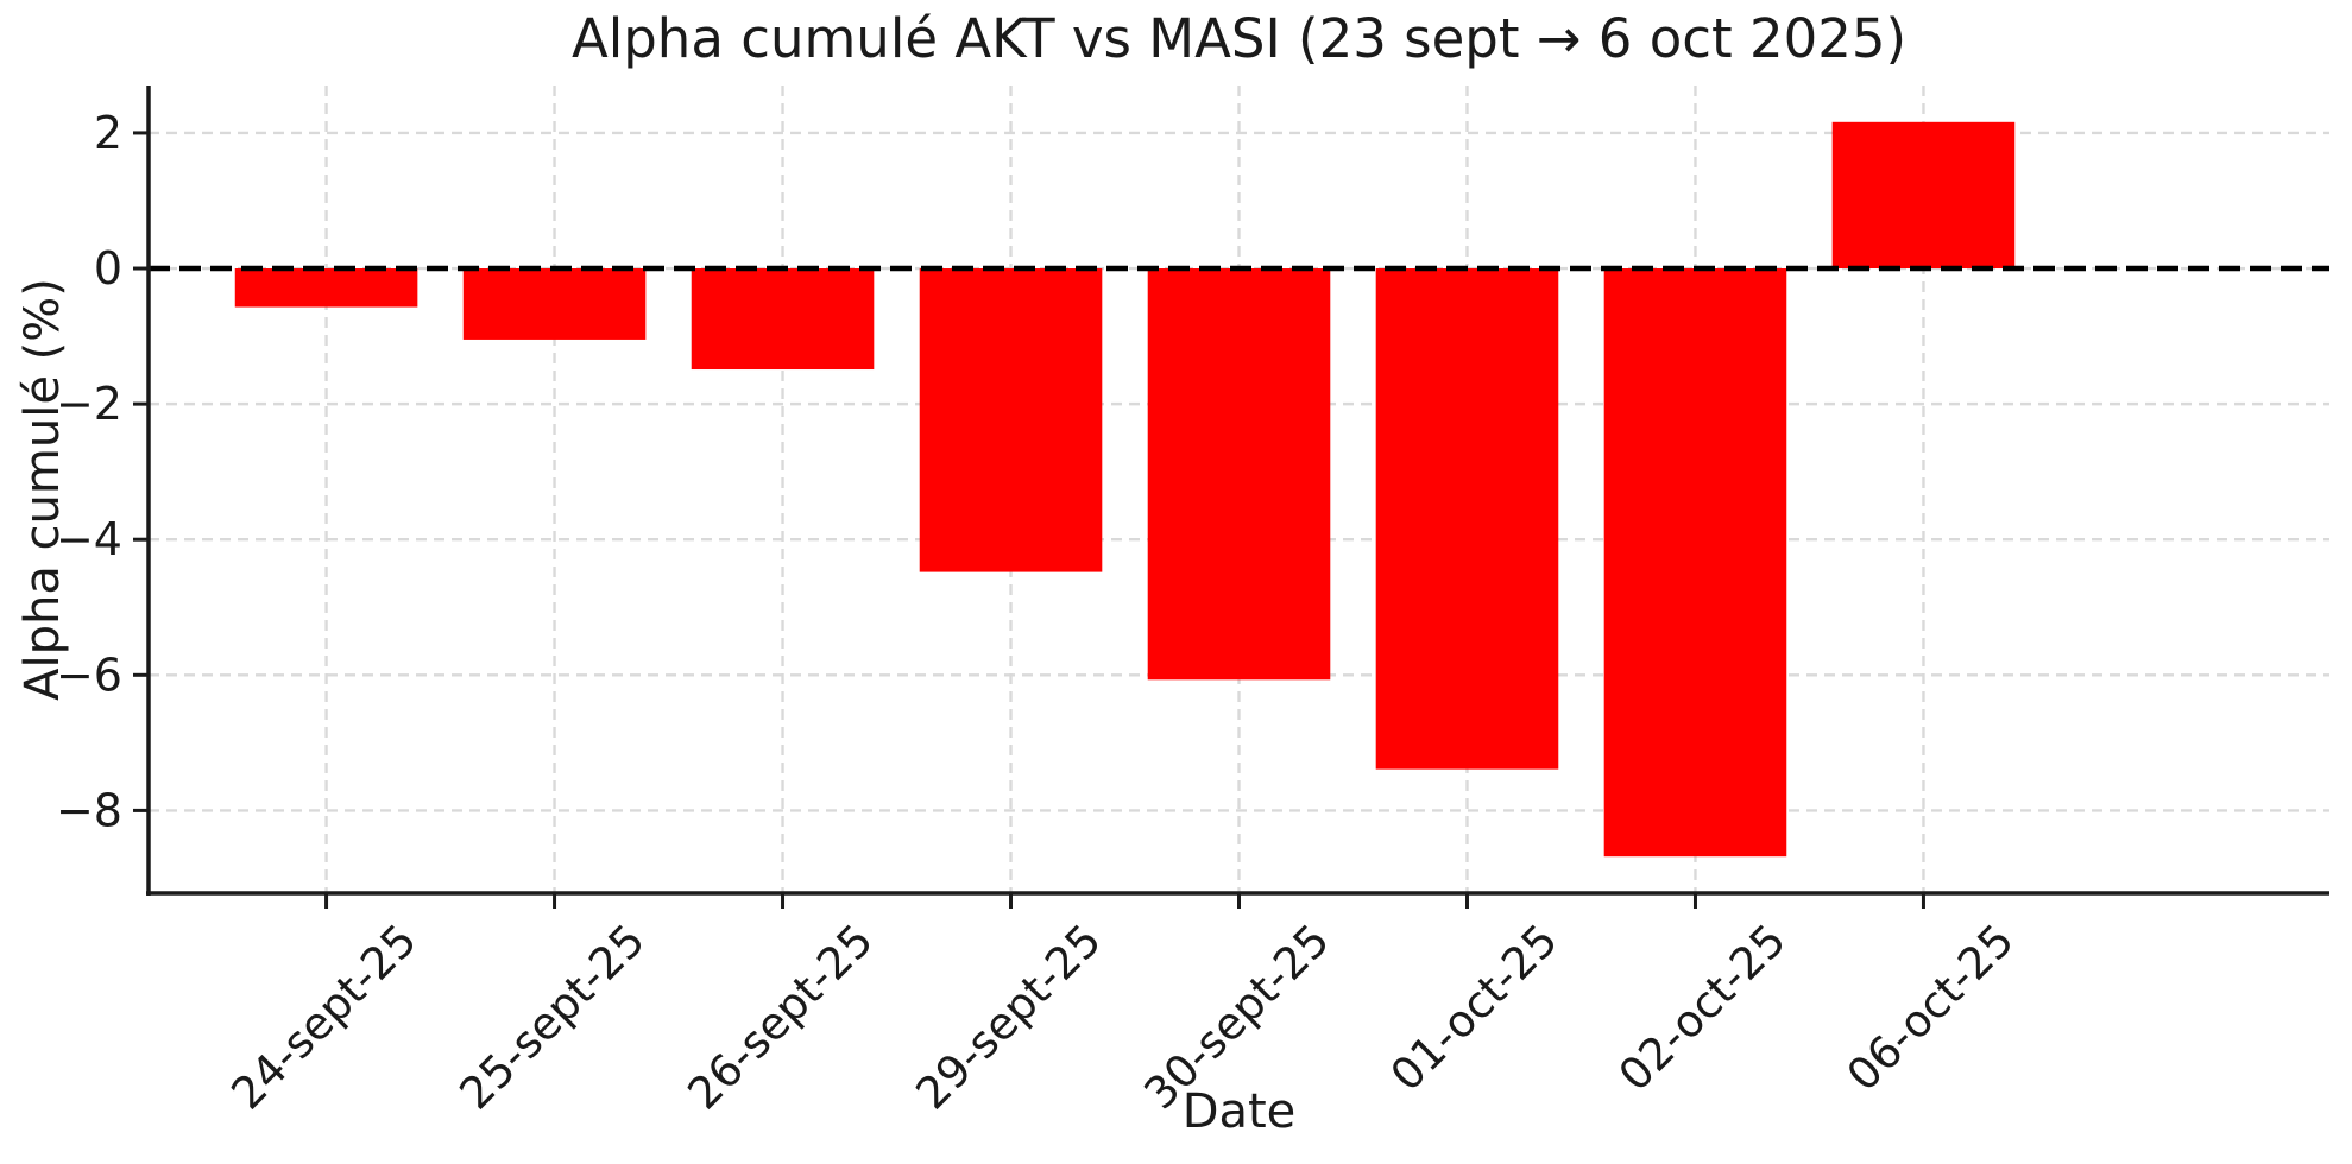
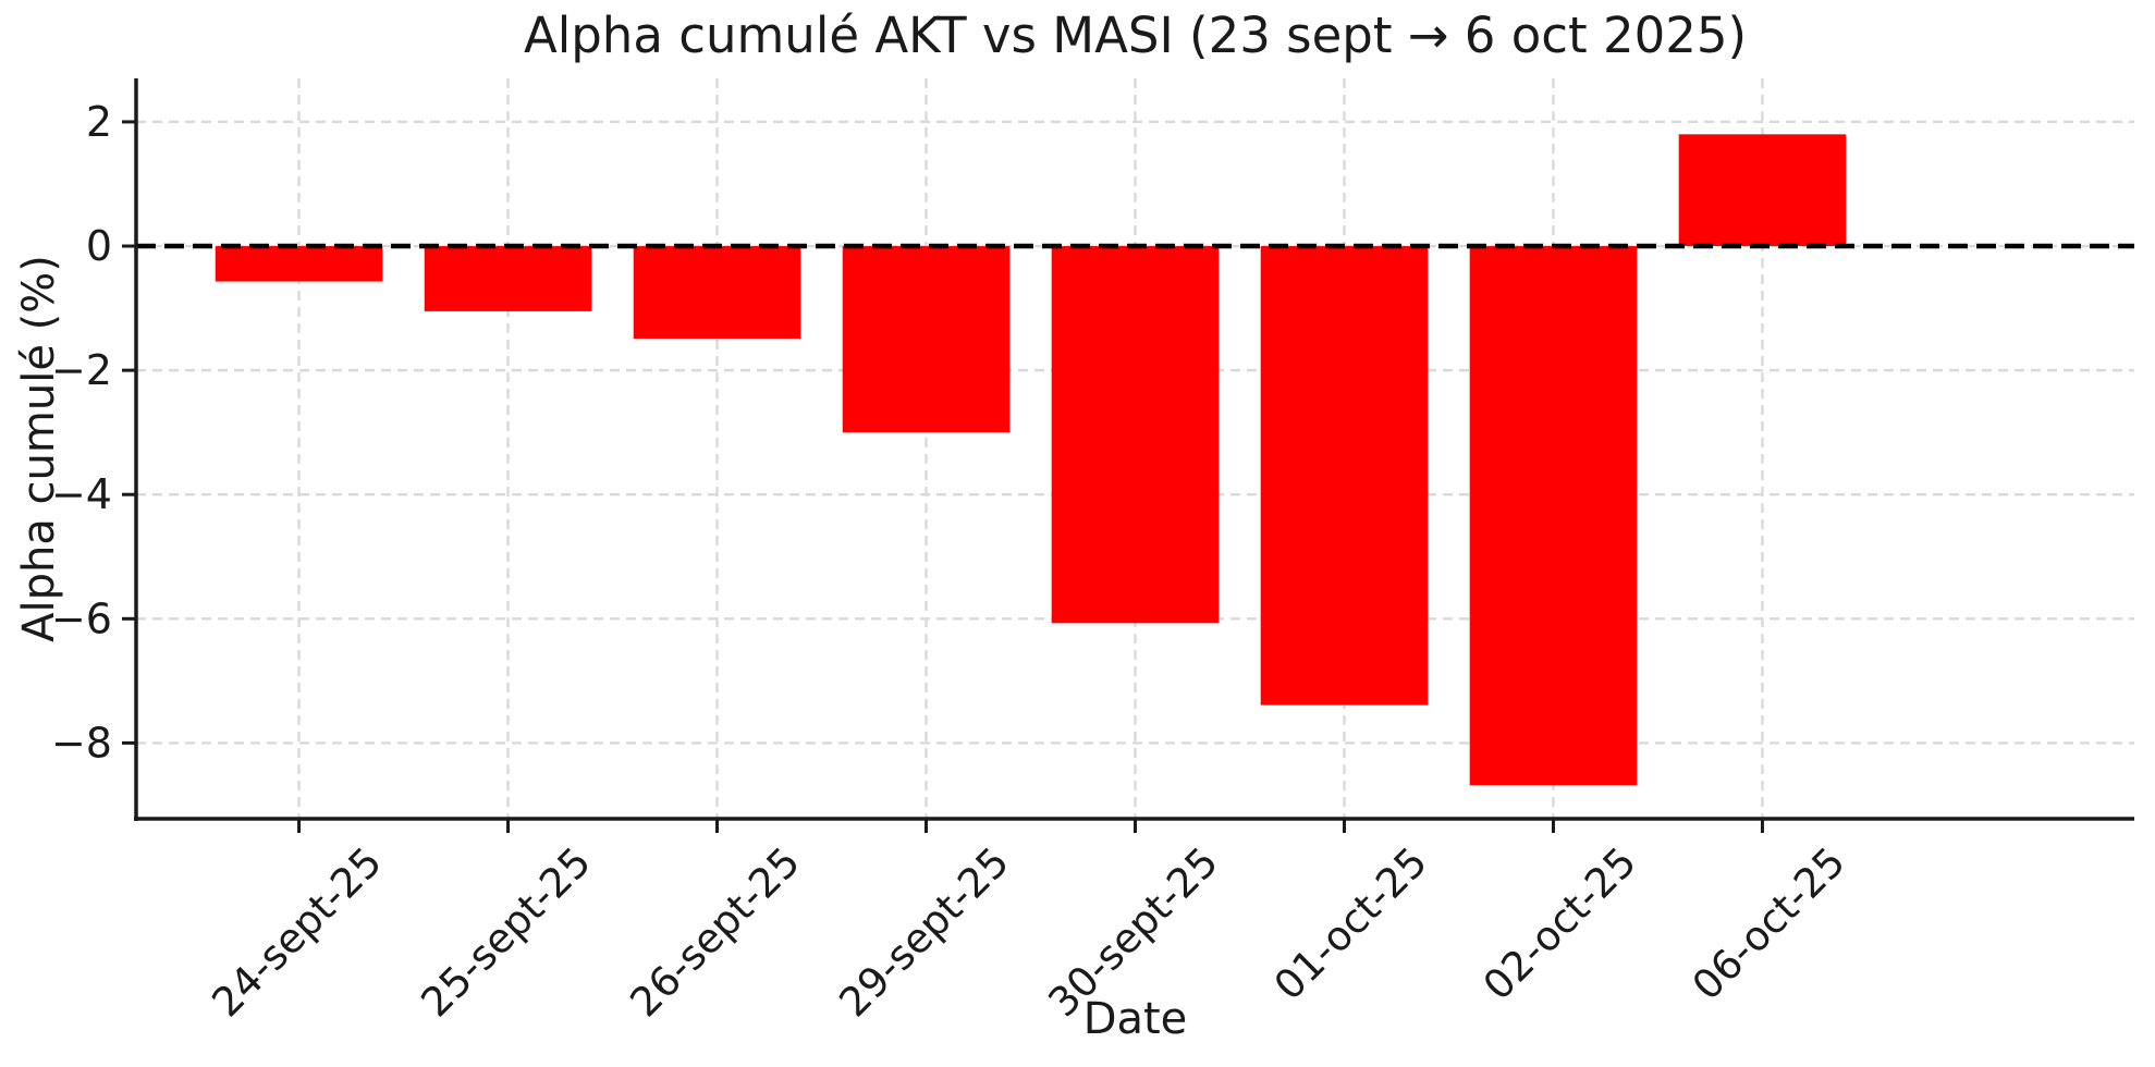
29-sept-25: -4.5 -> -3.0
06-oct-25: 2.2 -> 1.8
